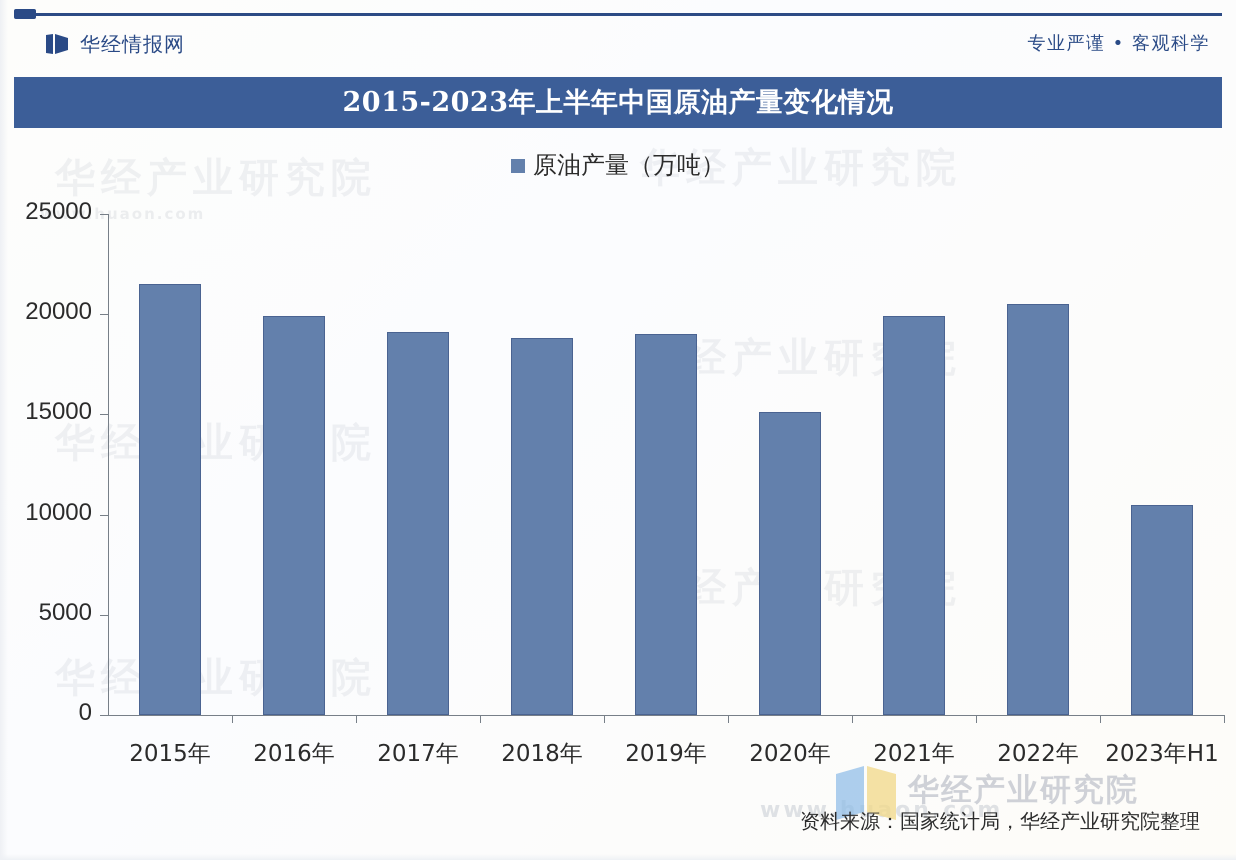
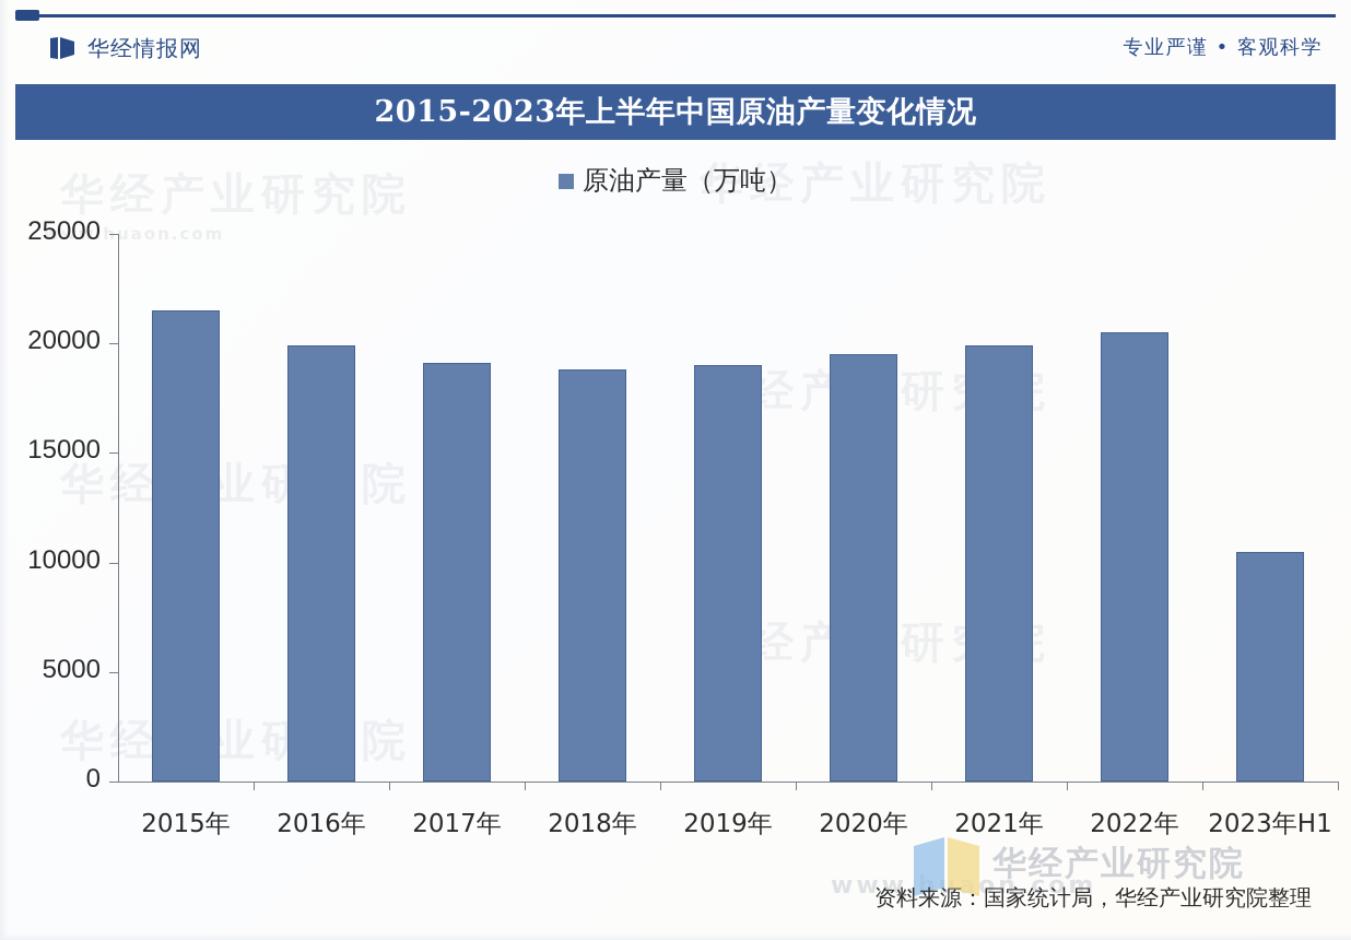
2020年: 15100 -> 19500
